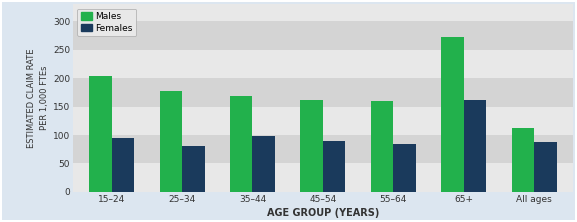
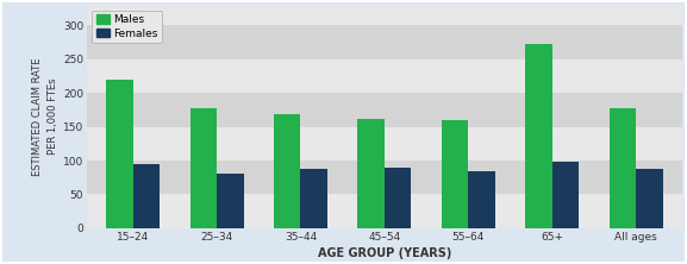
Males/15–24: 204 -> 220
Females/35–44: 98 -> 87
Females/65+: 162 -> 98
Males/All ages: 112 -> 178
